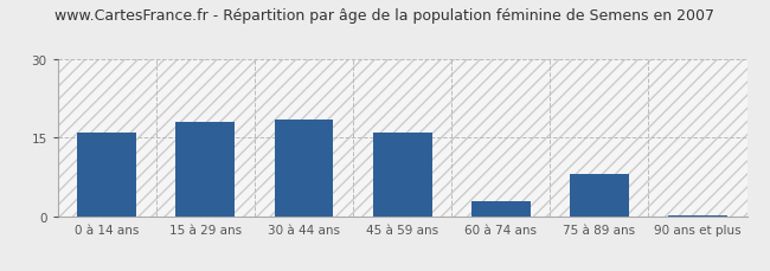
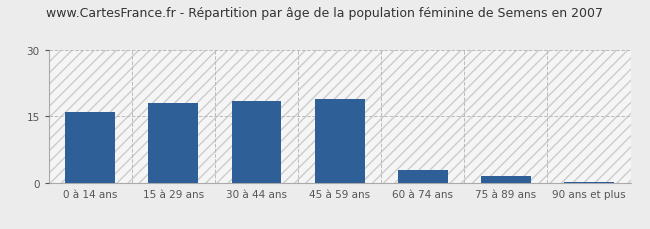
45 à 59 ans: 16.0 -> 19.0
75 à 89 ans: 8.0 -> 1.5
